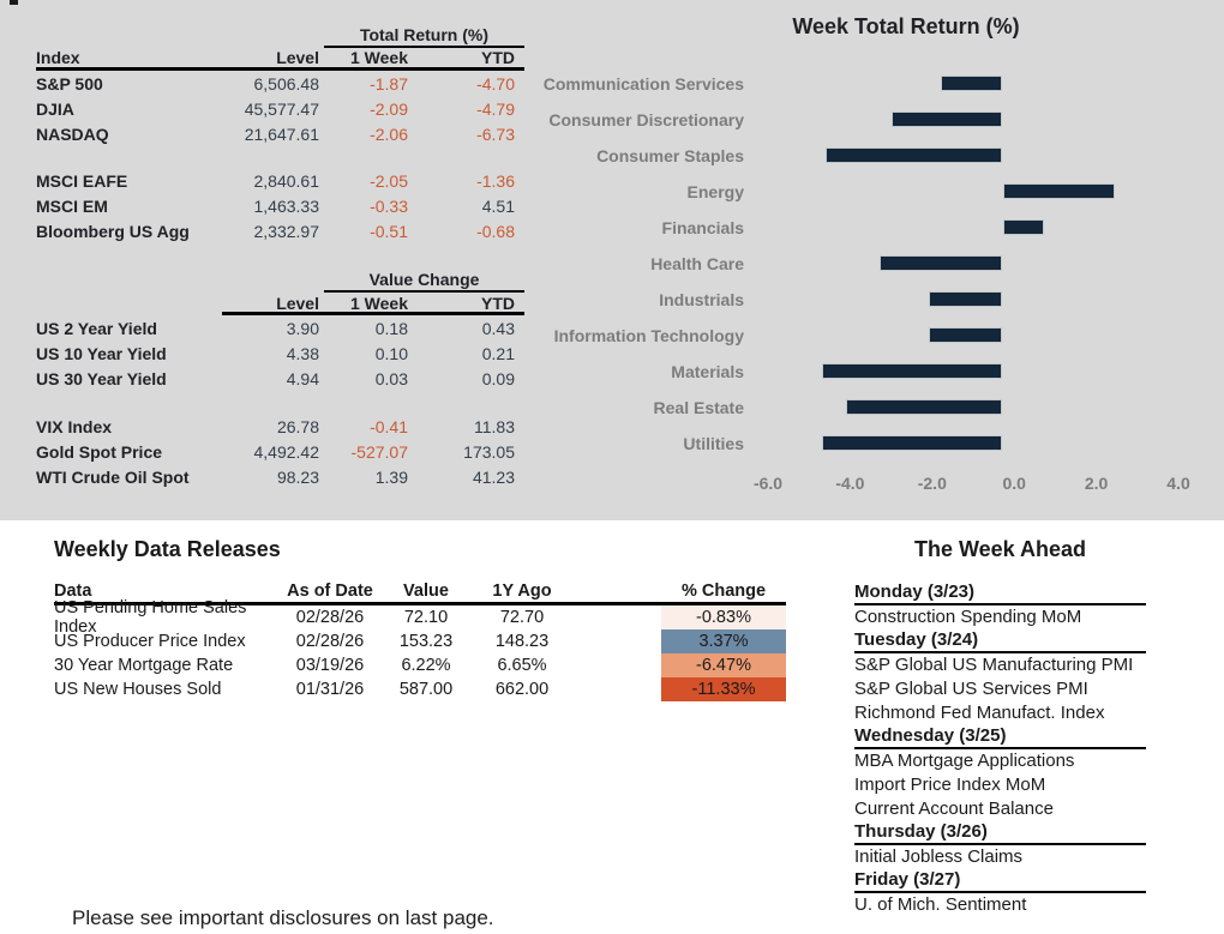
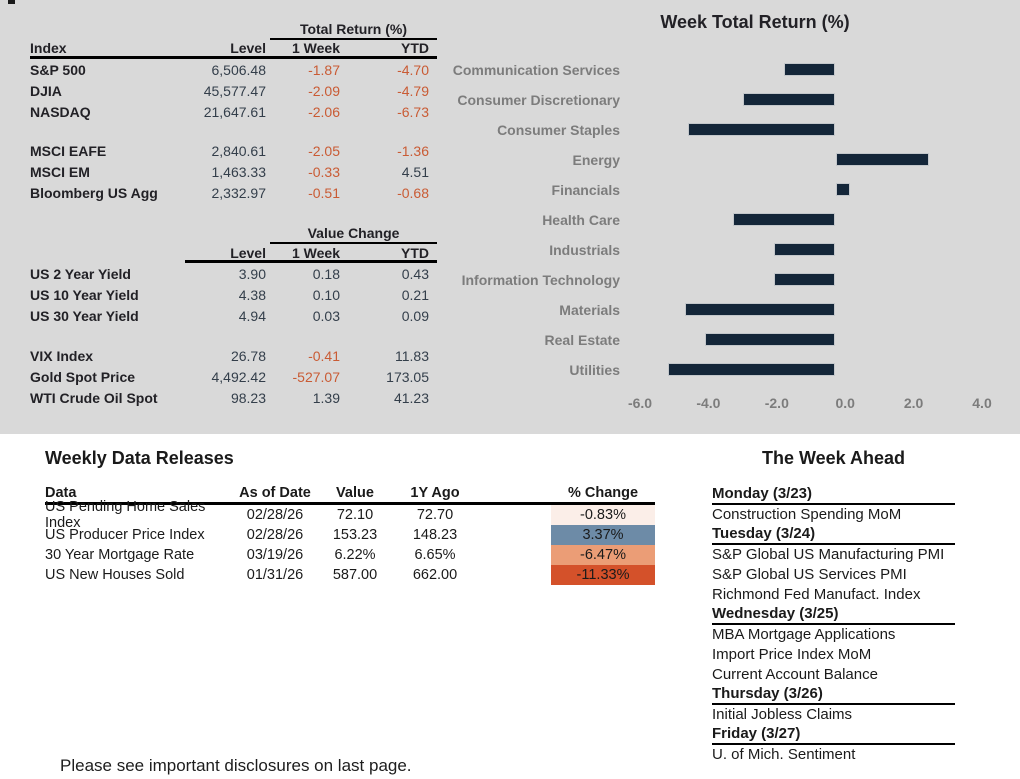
Financials: 1.0 -> 0.4
Utilities: -4.4 -> -4.9
